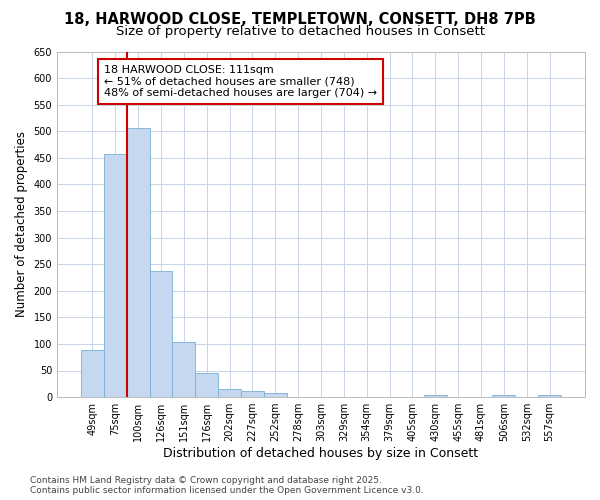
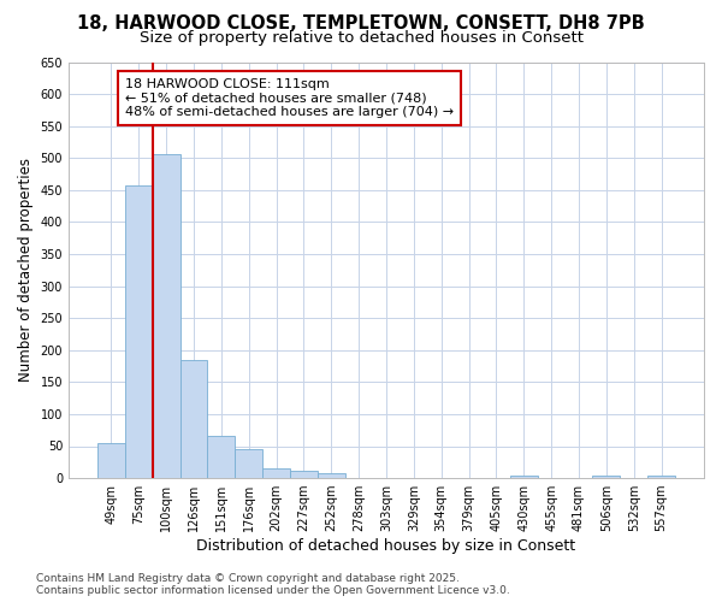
49sqm: 88 -> 54
126sqm: 238 -> 184
151sqm: 103 -> 66
